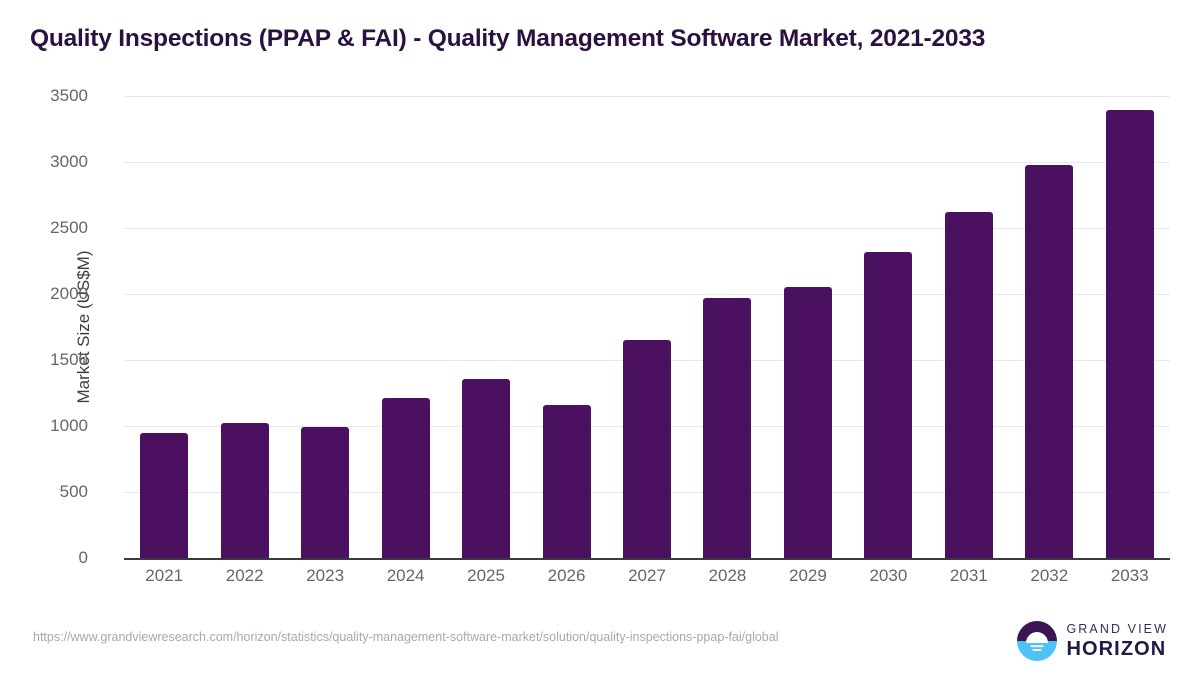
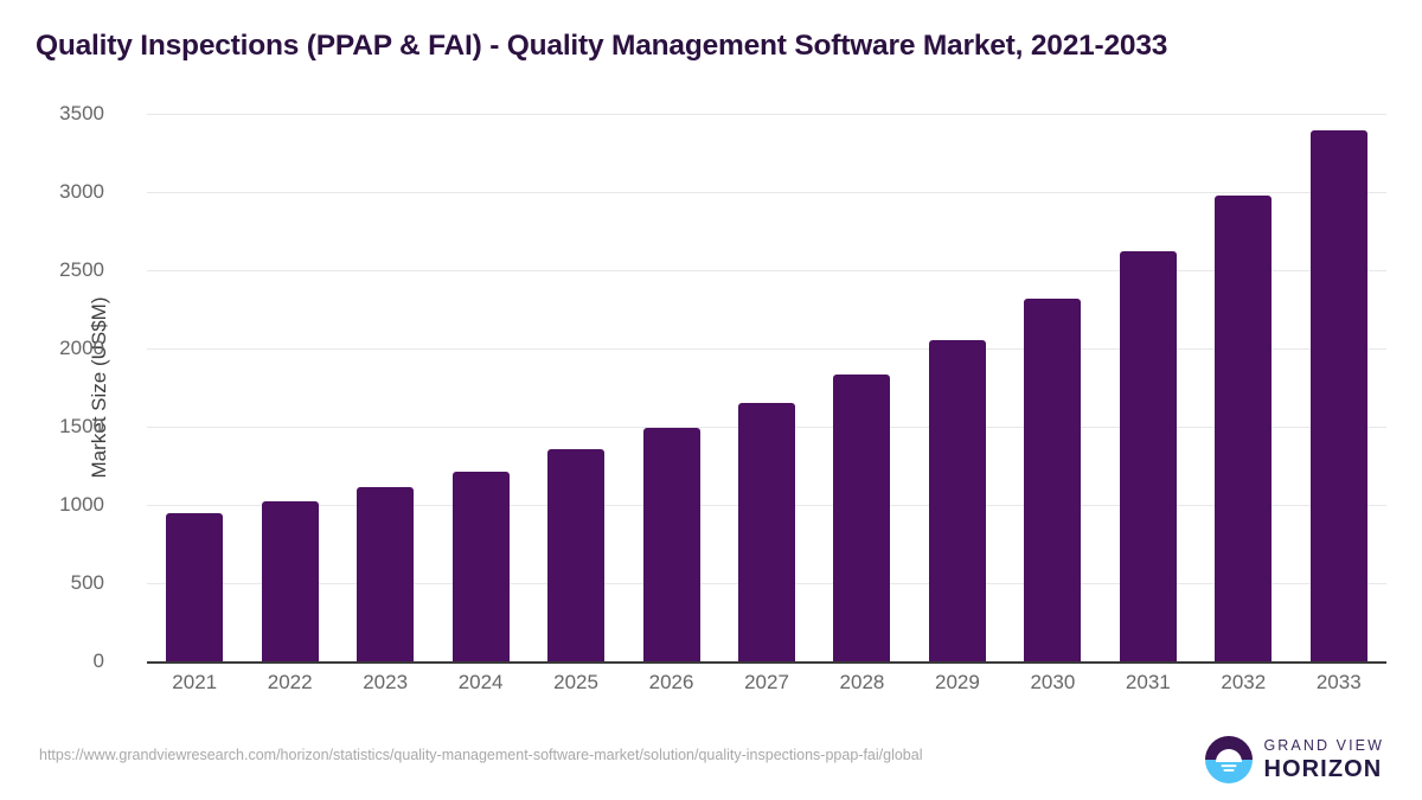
2023: 990 -> 1110
2026: 1160 -> 1490
2028: 1970 -> 1840
